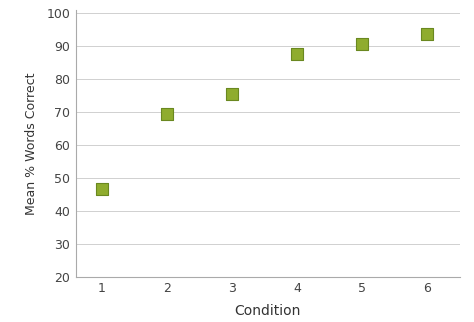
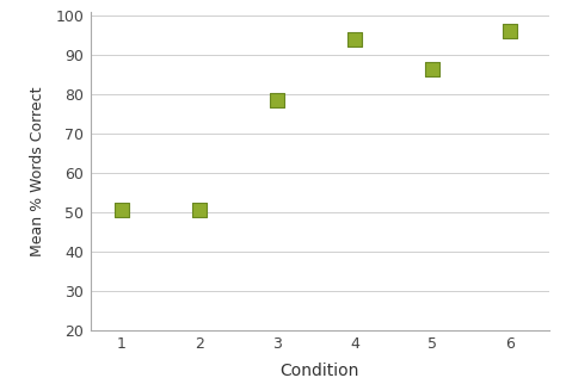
1: 46.5 -> 50.5
2: 69.5 -> 50.5
3: 75.5 -> 78.5
4: 87.5 -> 94.0
5: 90.5 -> 86.5
6: 93.5 -> 96.0
